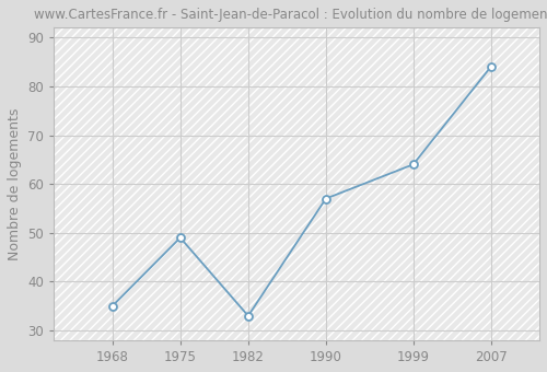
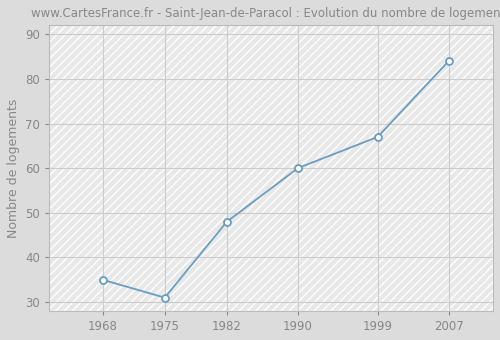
1975: 49 -> 31
1982: 33 -> 48
1990: 57 -> 60
1999: 64 -> 67
